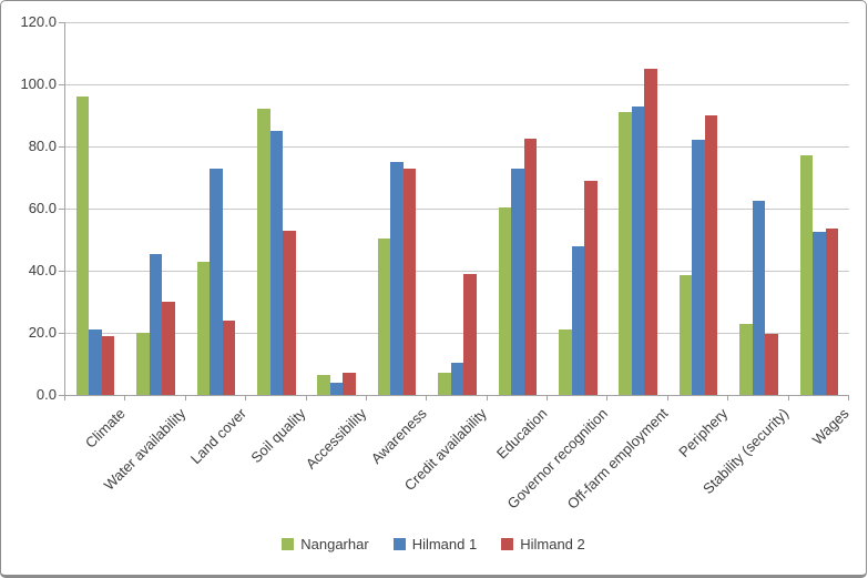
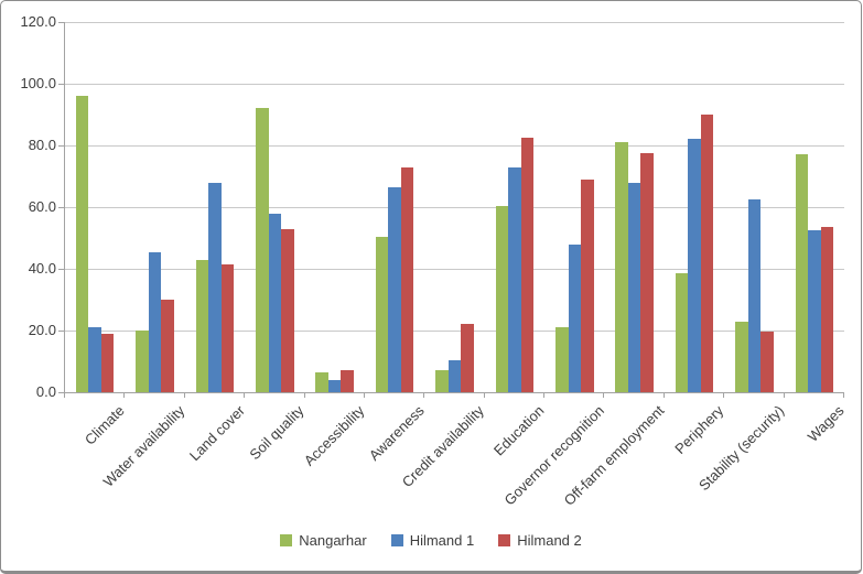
Hilmand 1/Land cover: 73 -> 68
Hilmand 2/Land cover: 24 -> 42
Hilmand 1/Soil quality: 85 -> 58
Hilmand 1/Awareness: 75 -> 66
Hilmand 2/Credit availability: 39 -> 22
Nangarhar/Off-farm employment: 91 -> 81
Hilmand 1/Off-farm employment: 93 -> 68
Hilmand 2/Off-farm employment: 105 -> 78
